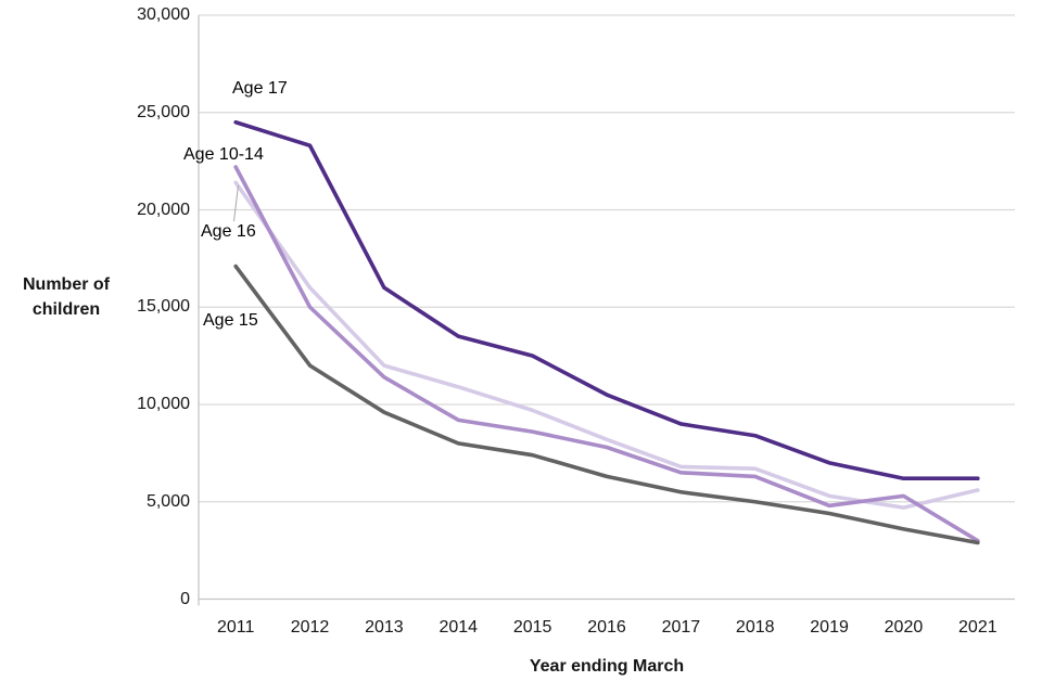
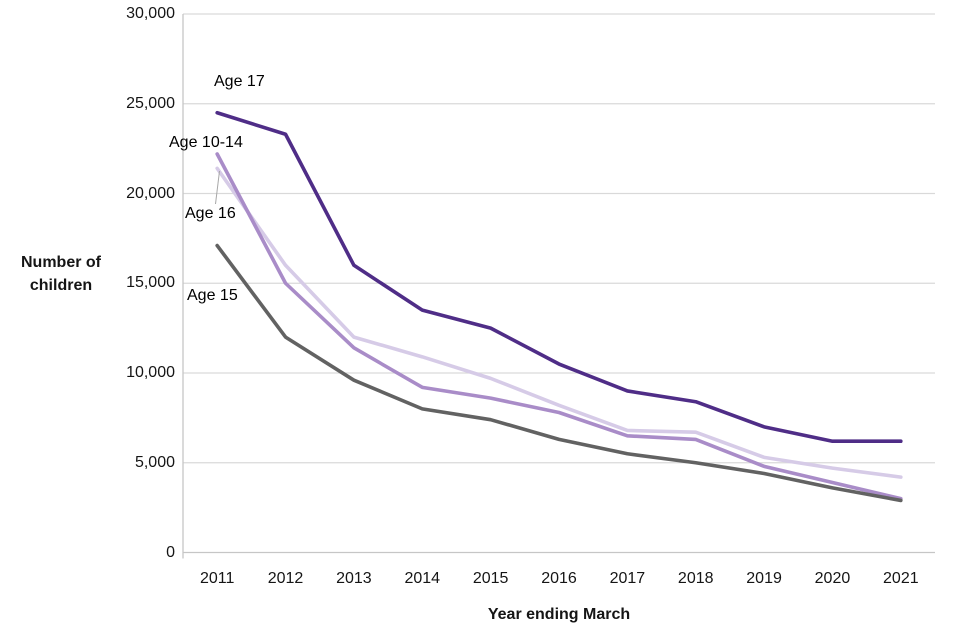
Age 10-14/2020: 5300 -> 3900
Age 16/2021: 5600 -> 4200
